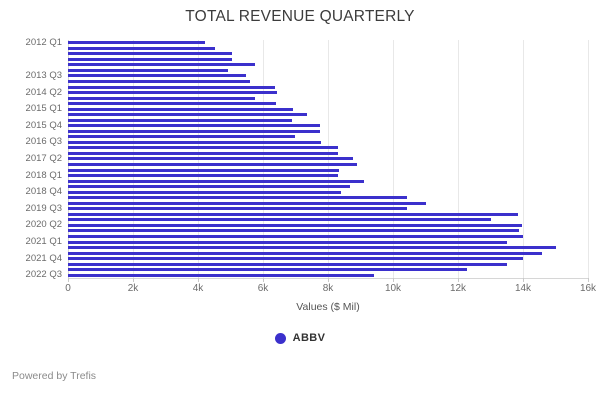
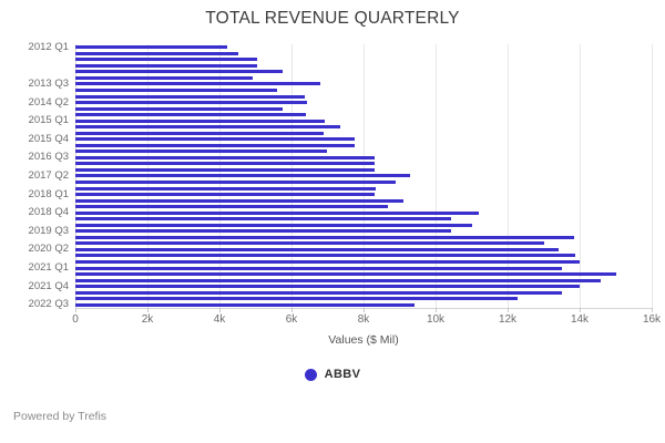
2013 Q3: 5.5k -> 6.8k
2016 Q3: 7.8k -> 8.3k
2017 Q2: 8.8k -> 9.3k
2018 Q4: 8.4k -> 11.2k
2020 Q2: 14.0k -> 13.4k
